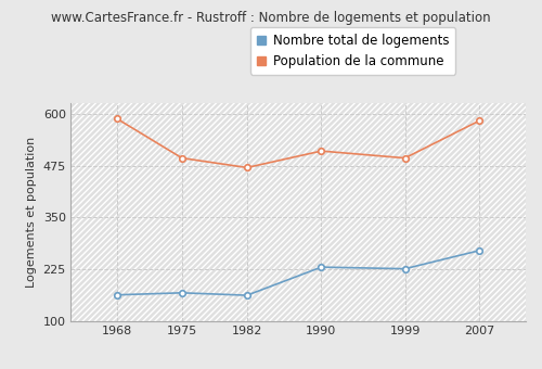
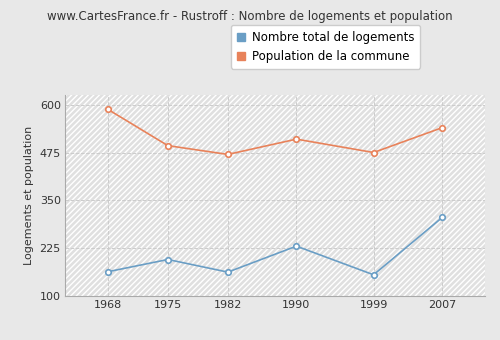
Nombre total de logements/1975: 168 -> 195
Nombre total de logements/1999: 226 -> 155
Population de la commune/1999: 493 -> 475
Nombre total de logements/2007: 270 -> 305
Population de la commune/2007: 583 -> 540
